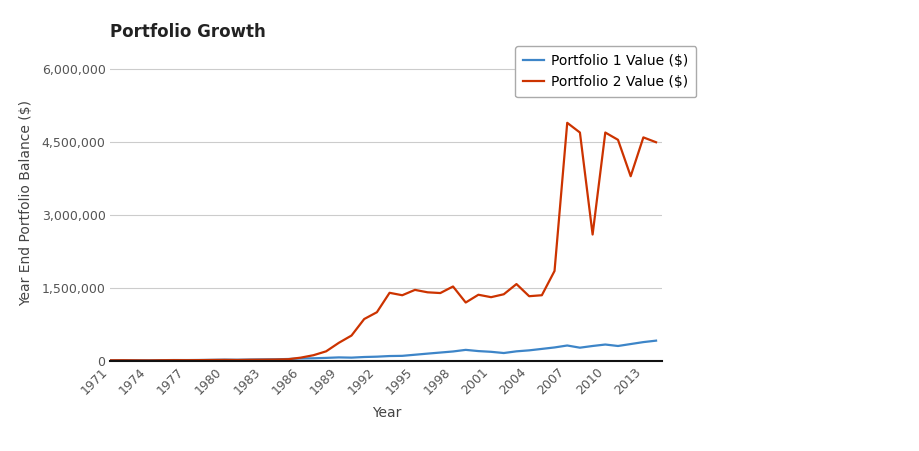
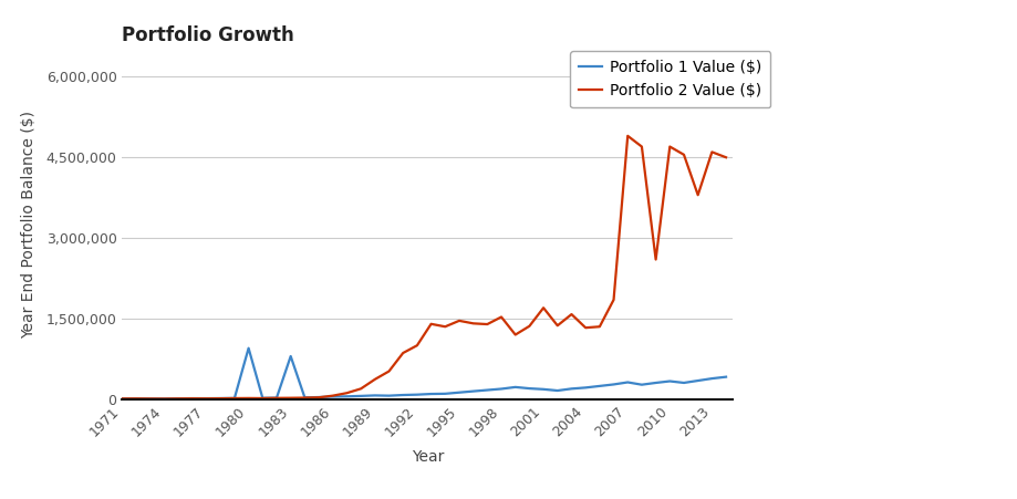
Portfolio 1 Value ($)/1980: 20,000 -> 950,000
Portfolio 1 Value ($)/1983: 30,000 -> 800,000
Portfolio 2 Value ($)/2001: 1,310,000 -> 1,700,000
